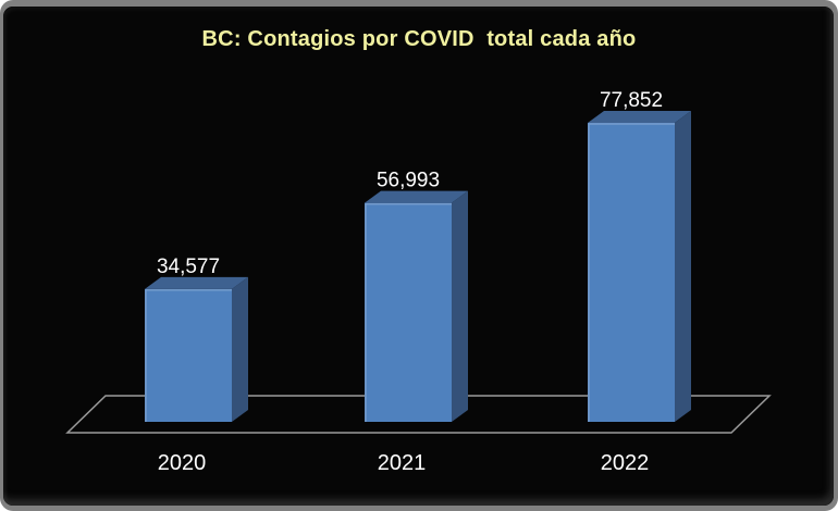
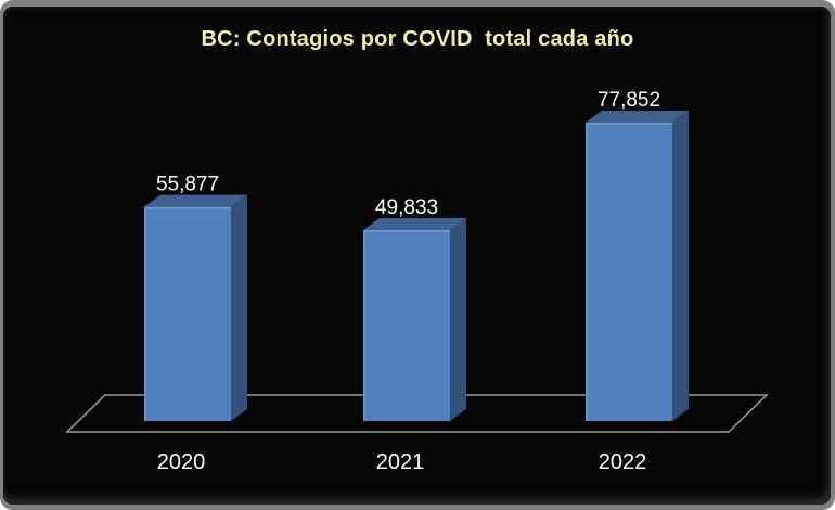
2020: 34,577 -> 55,877
2021: 56,993 -> 49,833
